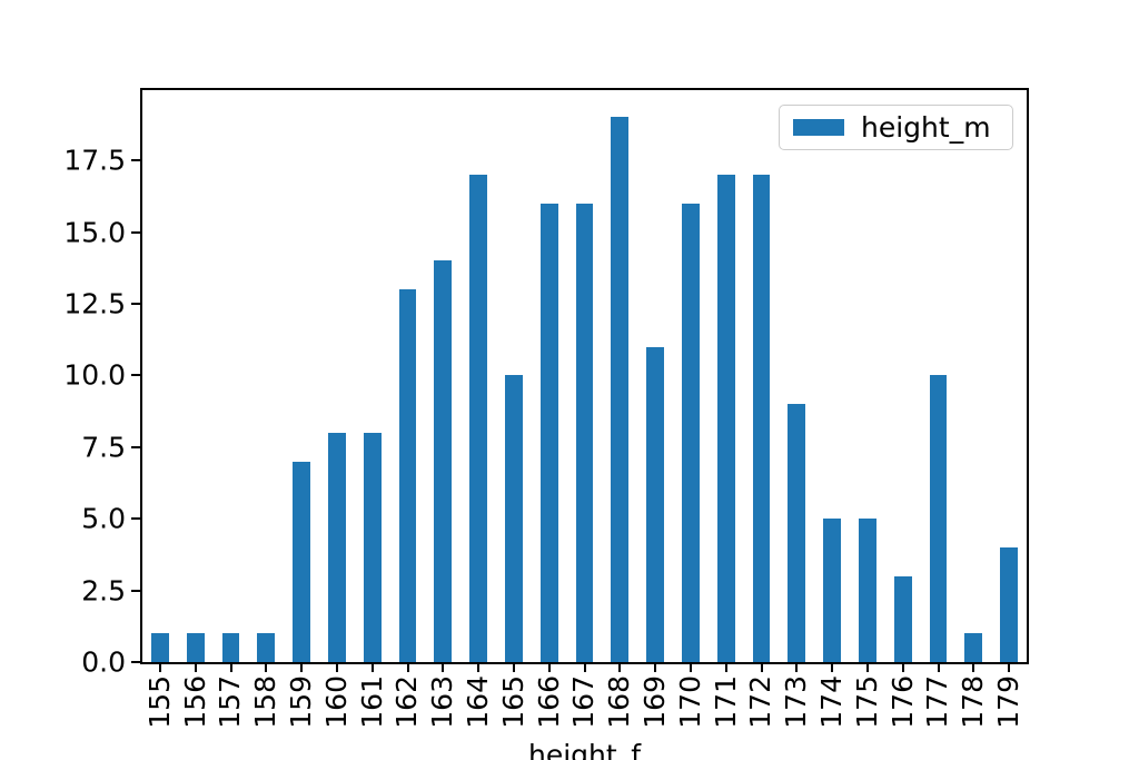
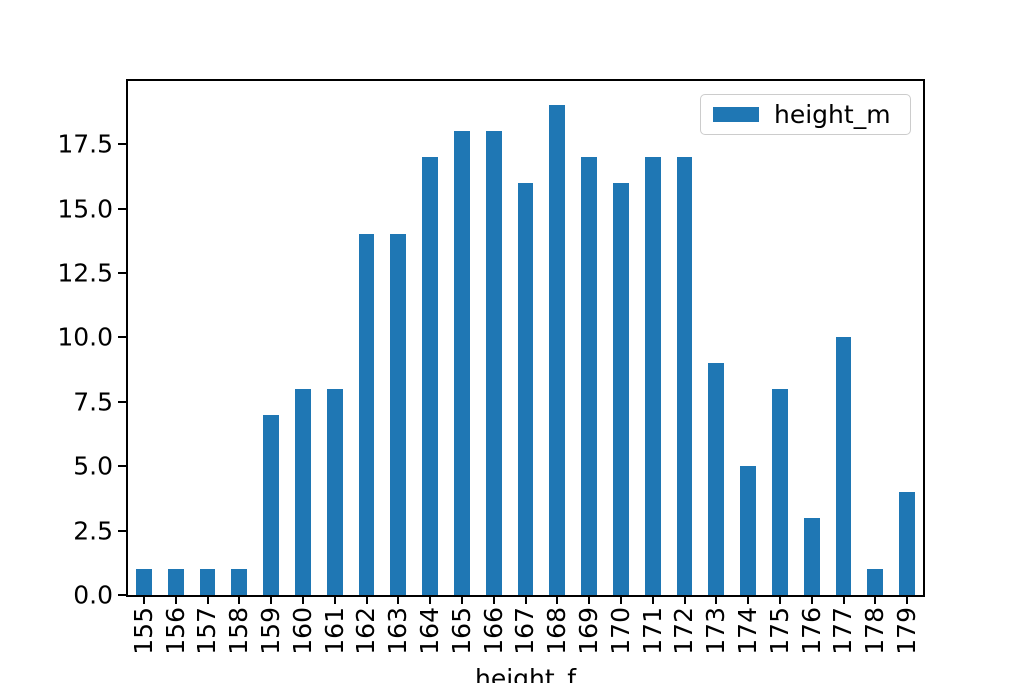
162: 13 -> 14
165: 10 -> 18
166: 16 -> 18
169: 11 -> 17
175: 5 -> 8
